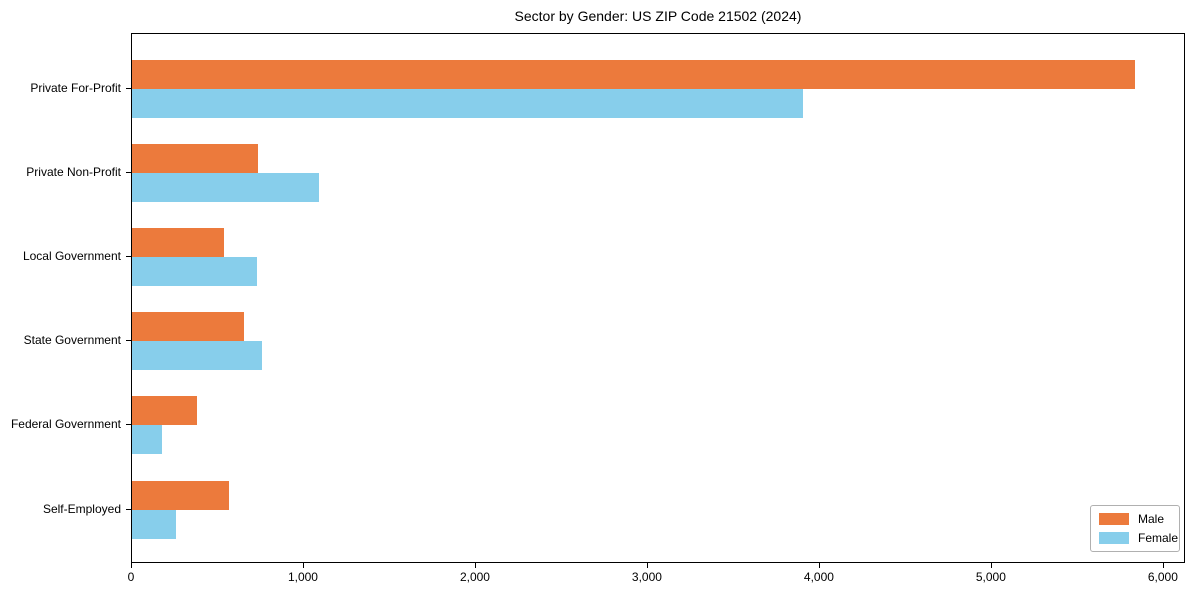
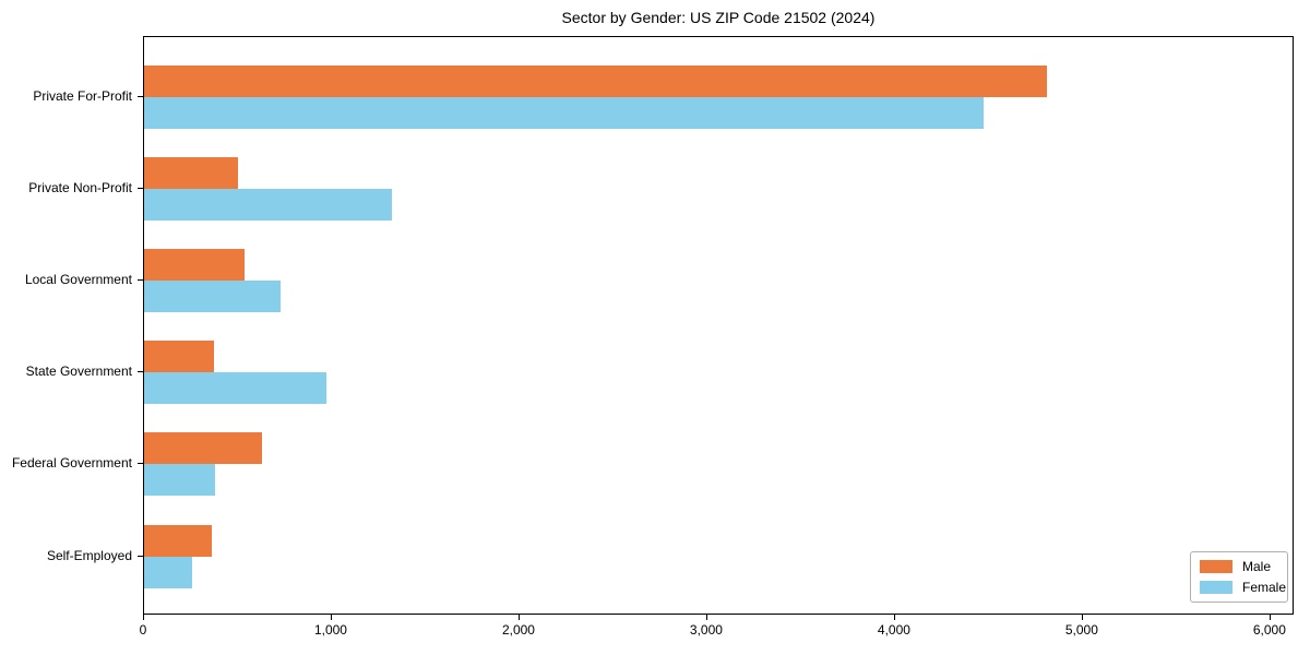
Male/Private For-Profit: 5830 -> 4810
Female/Private For-Profit: 3900 -> 4470
Male/Private Non-Profit: 740 -> 500
Female/Private Non-Profit: 1090 -> 1320
Male/State Government: 650 -> 370
Female/State Government: 760 -> 970
Male/Federal Government: 380 -> 630
Female/Federal Government: 180 -> 380
Male/Self-Employed: 560 -> 360
